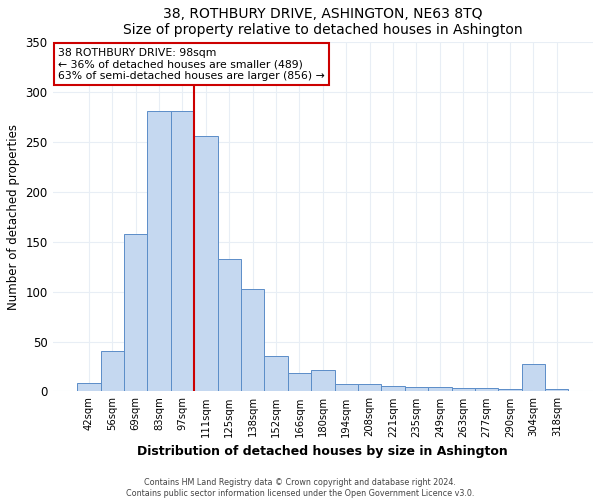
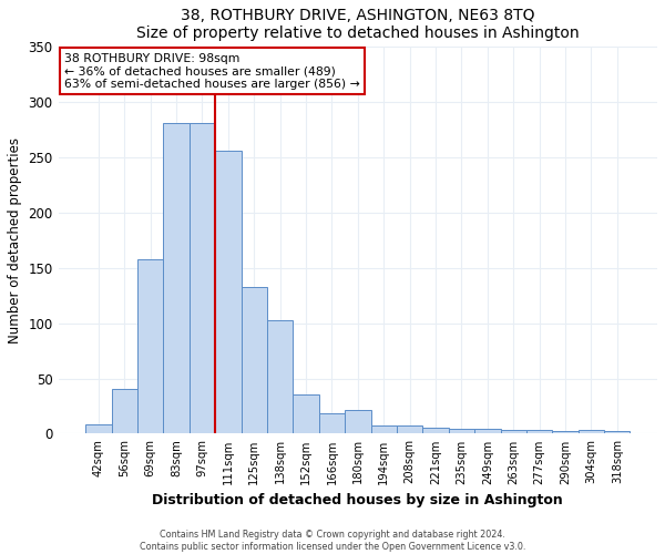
304sqm: 28 -> 3
